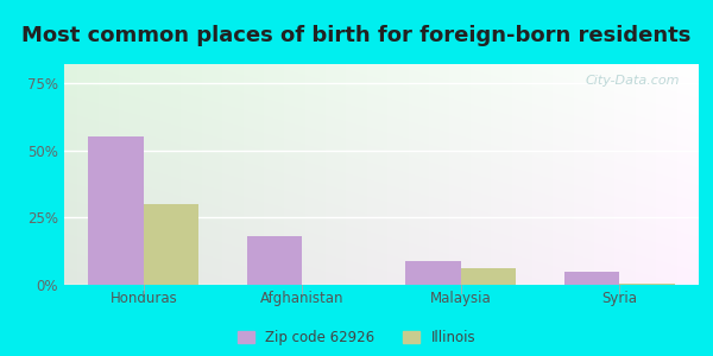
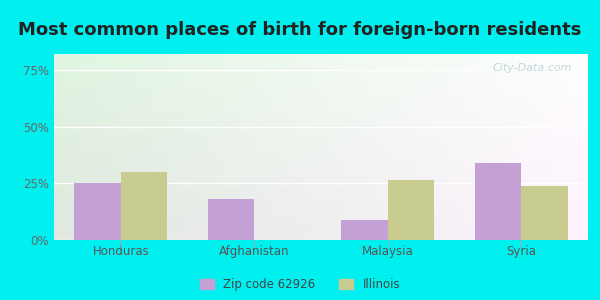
Zip code 62926/Honduras: 55% -> 25%
Illinois/Malaysia: 6.0% -> 26.5%
Zip code 62926/Syria: 5% -> 34%
Illinois/Syria: 0.5% -> 24.0%
